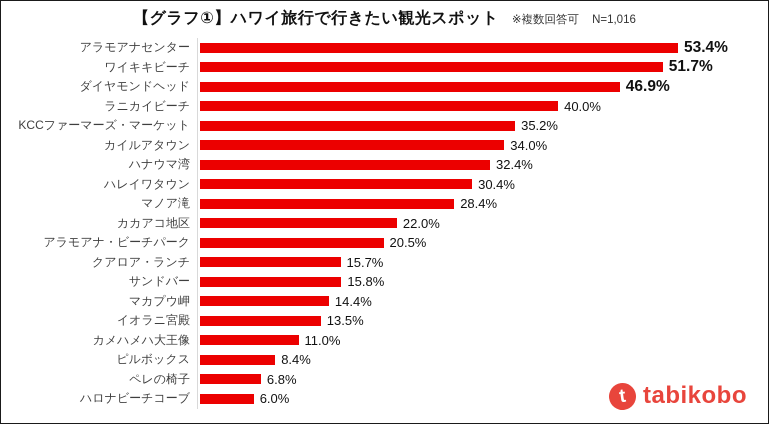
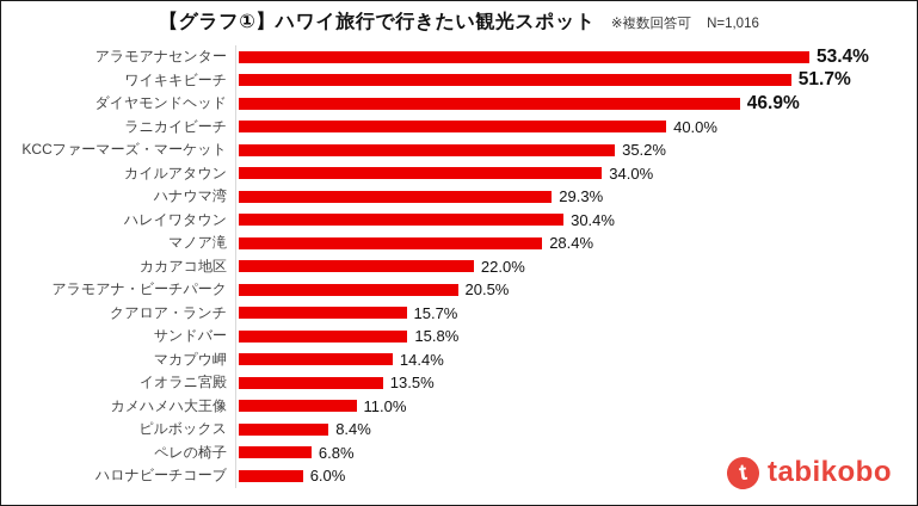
ハナウマ湾: 32.4% -> 29.3%
